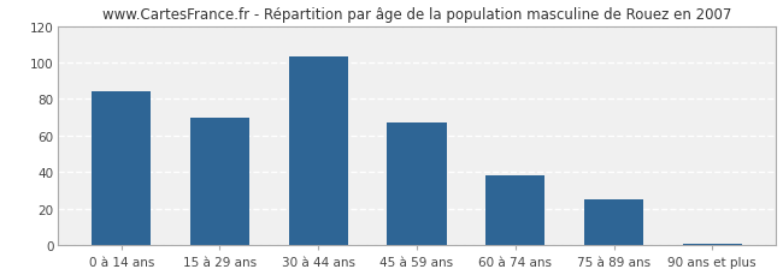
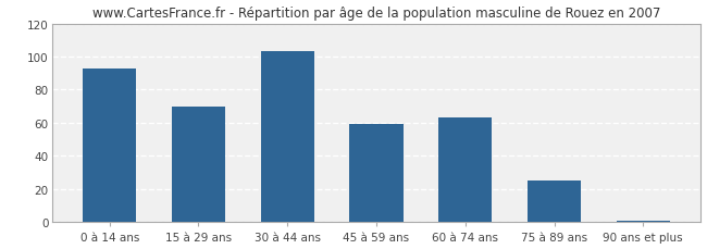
0 à 14 ans: 84 -> 93
45 à 59 ans: 67 -> 59
60 à 74 ans: 38 -> 63
